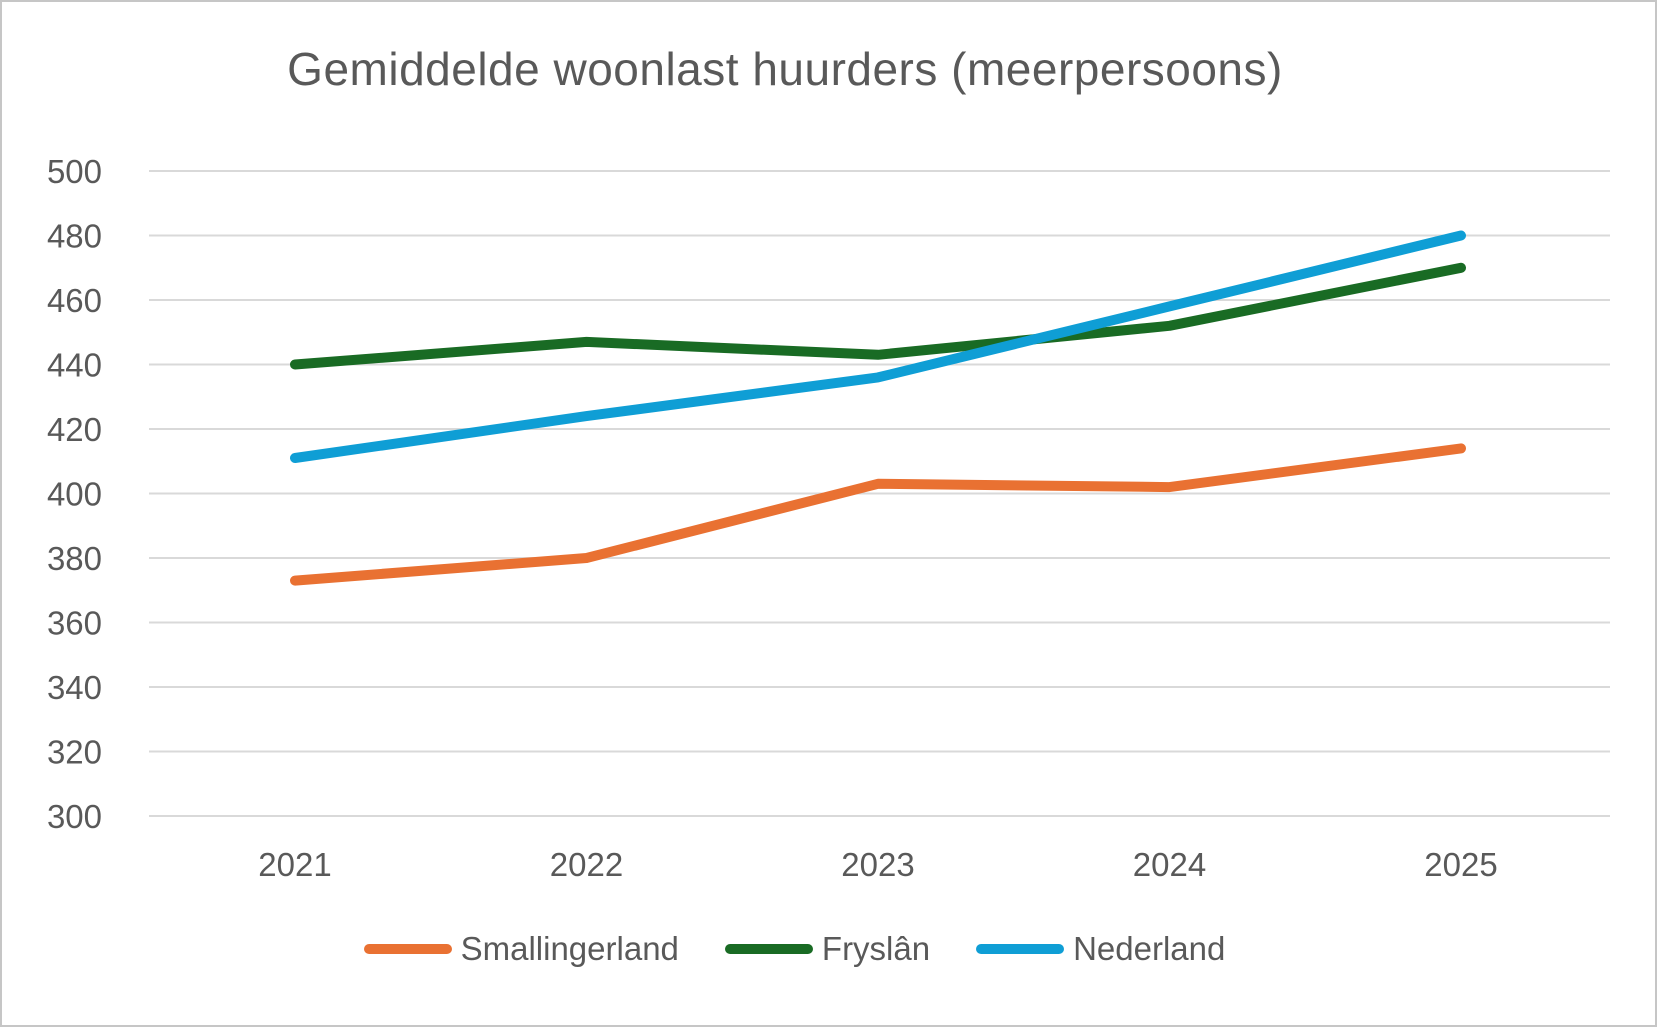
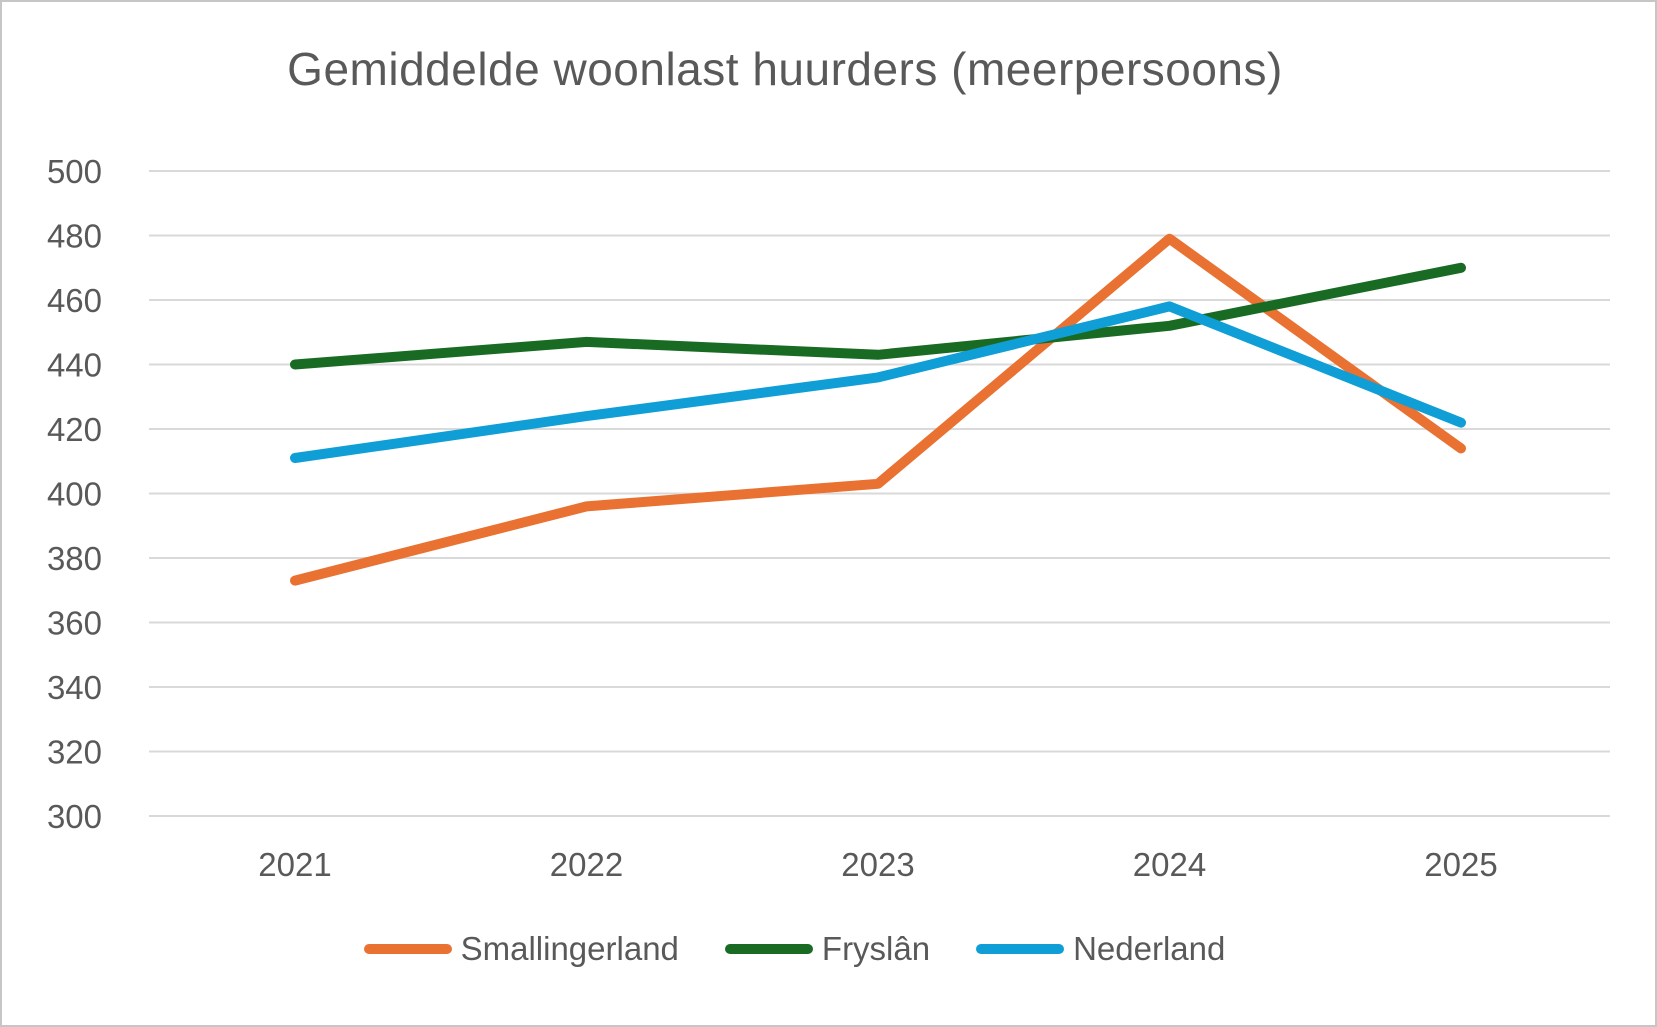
Smallingerland/2022: 380 -> 396
Smallingerland/2024: 402 -> 479
Nederland/2025: 480 -> 422
